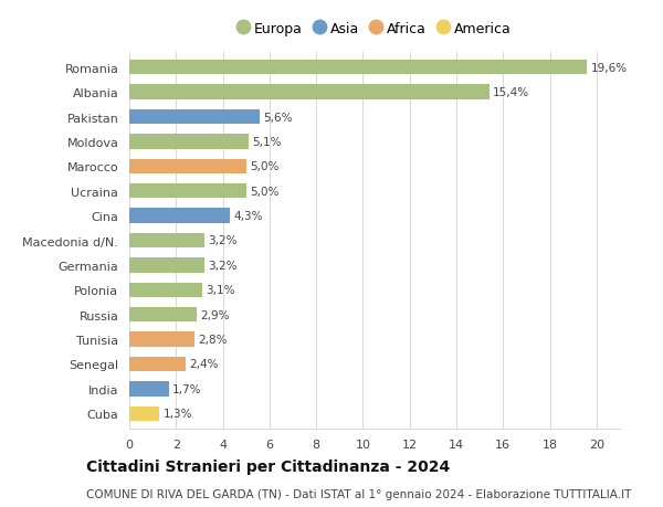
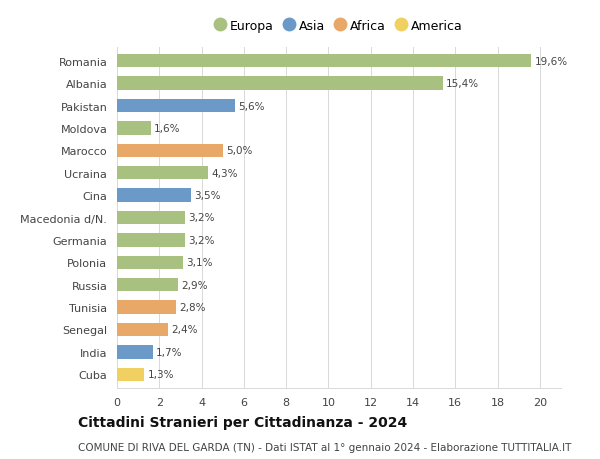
Moldova: 5,1% -> 1,6%
Ucraina: 5,0% -> 4,3%
Cina: 4,3% -> 3,5%
